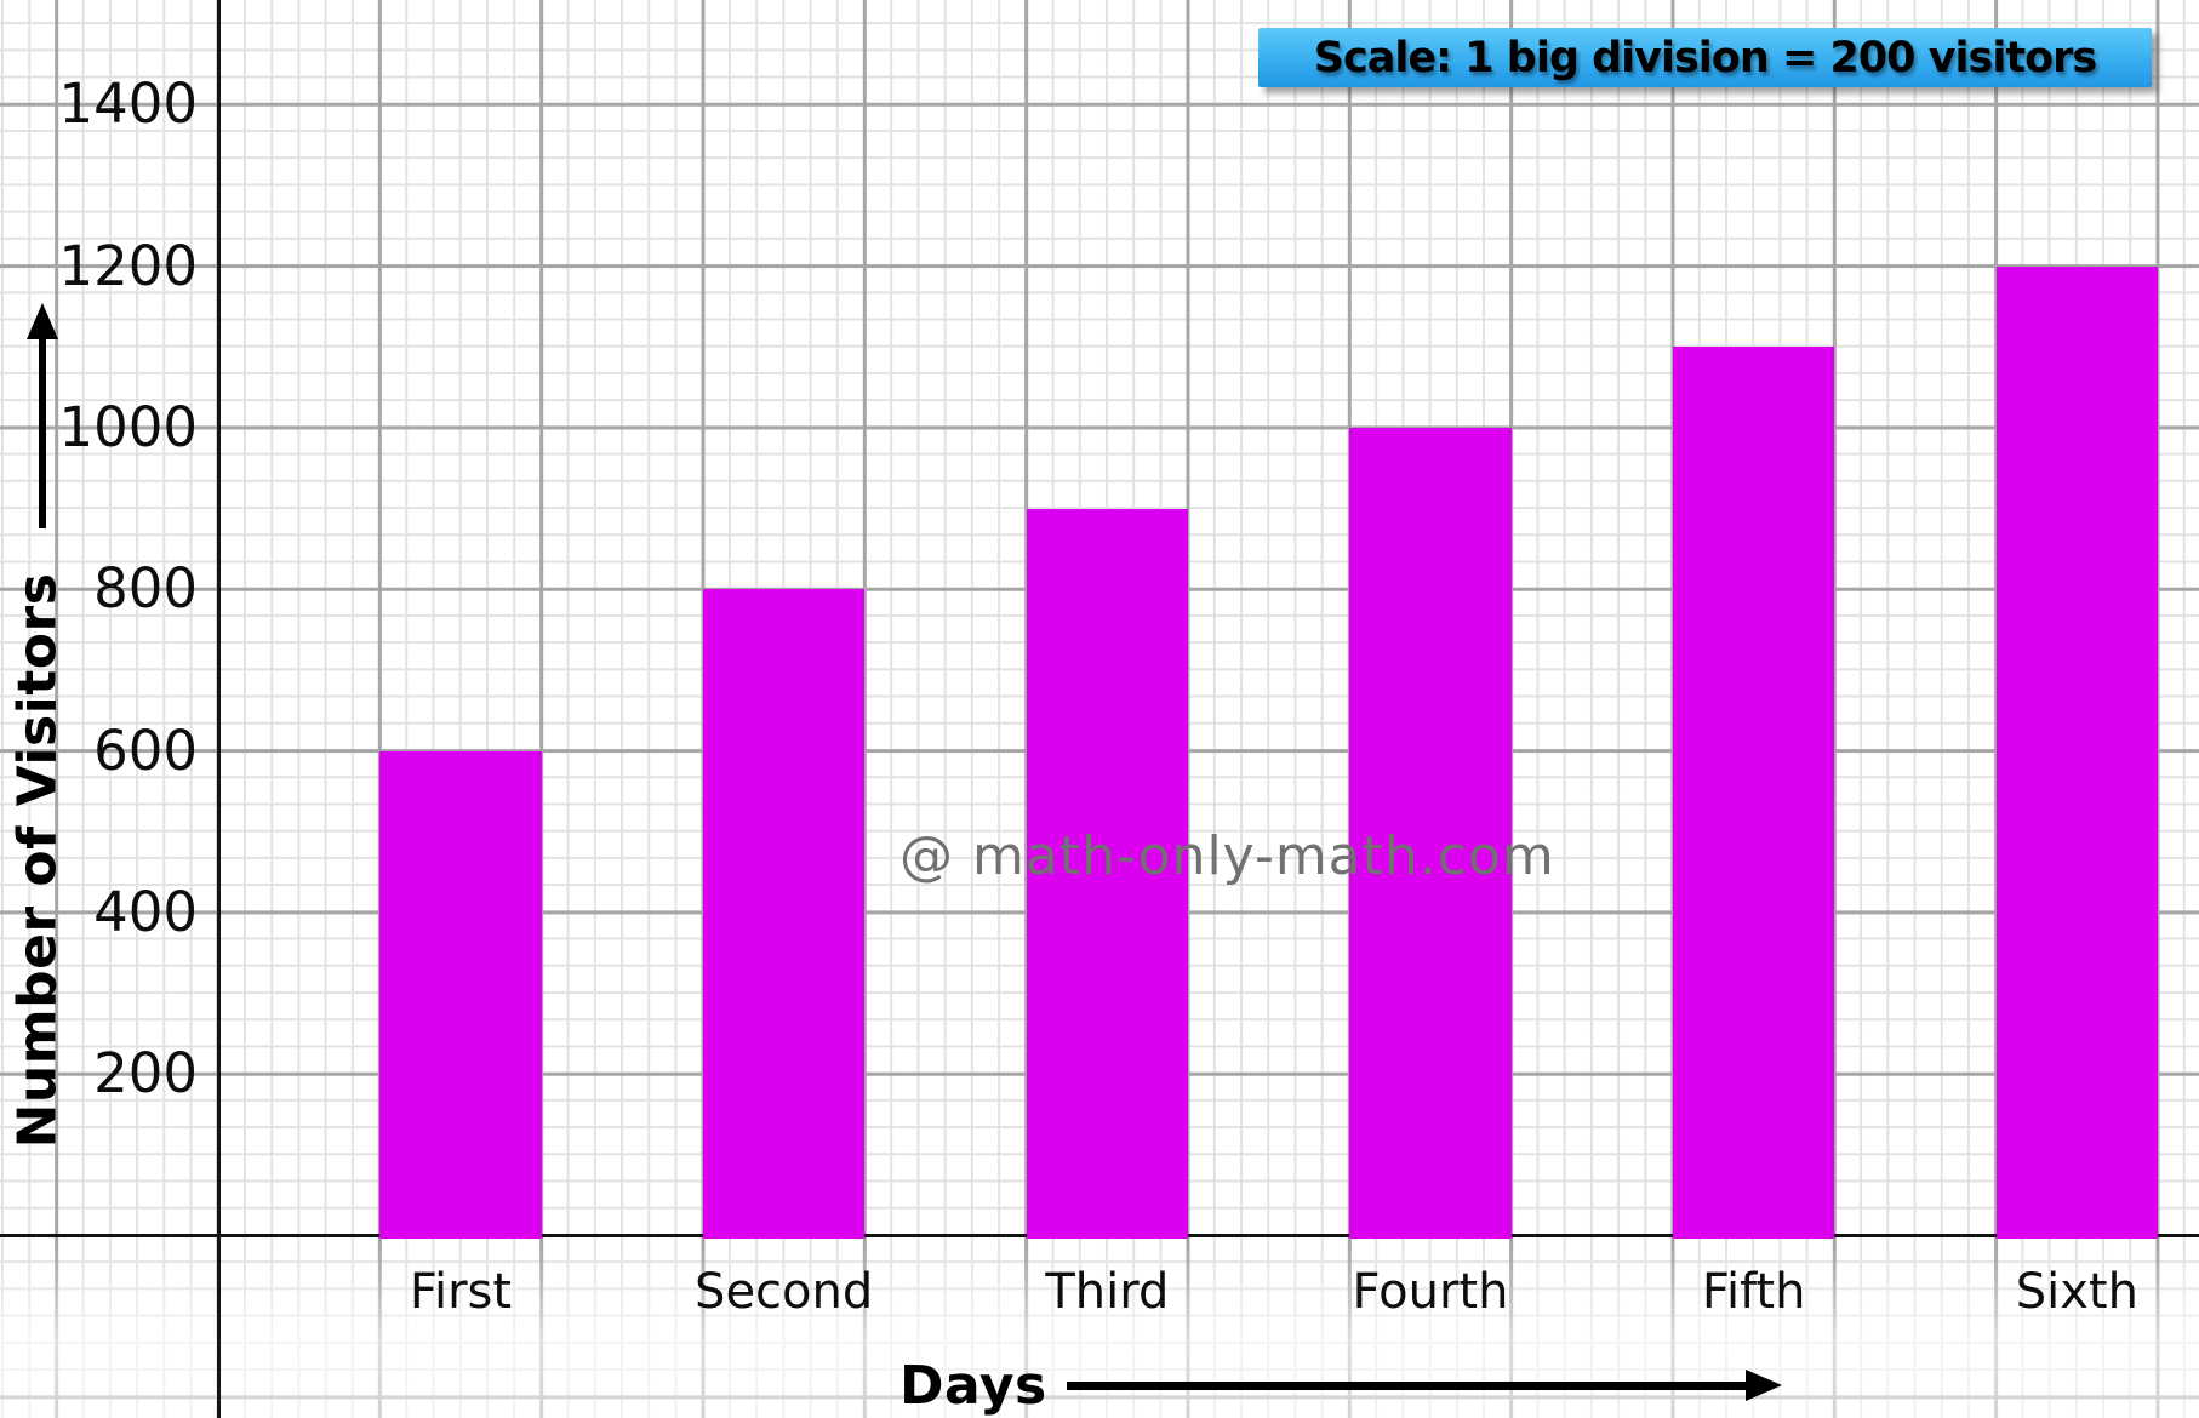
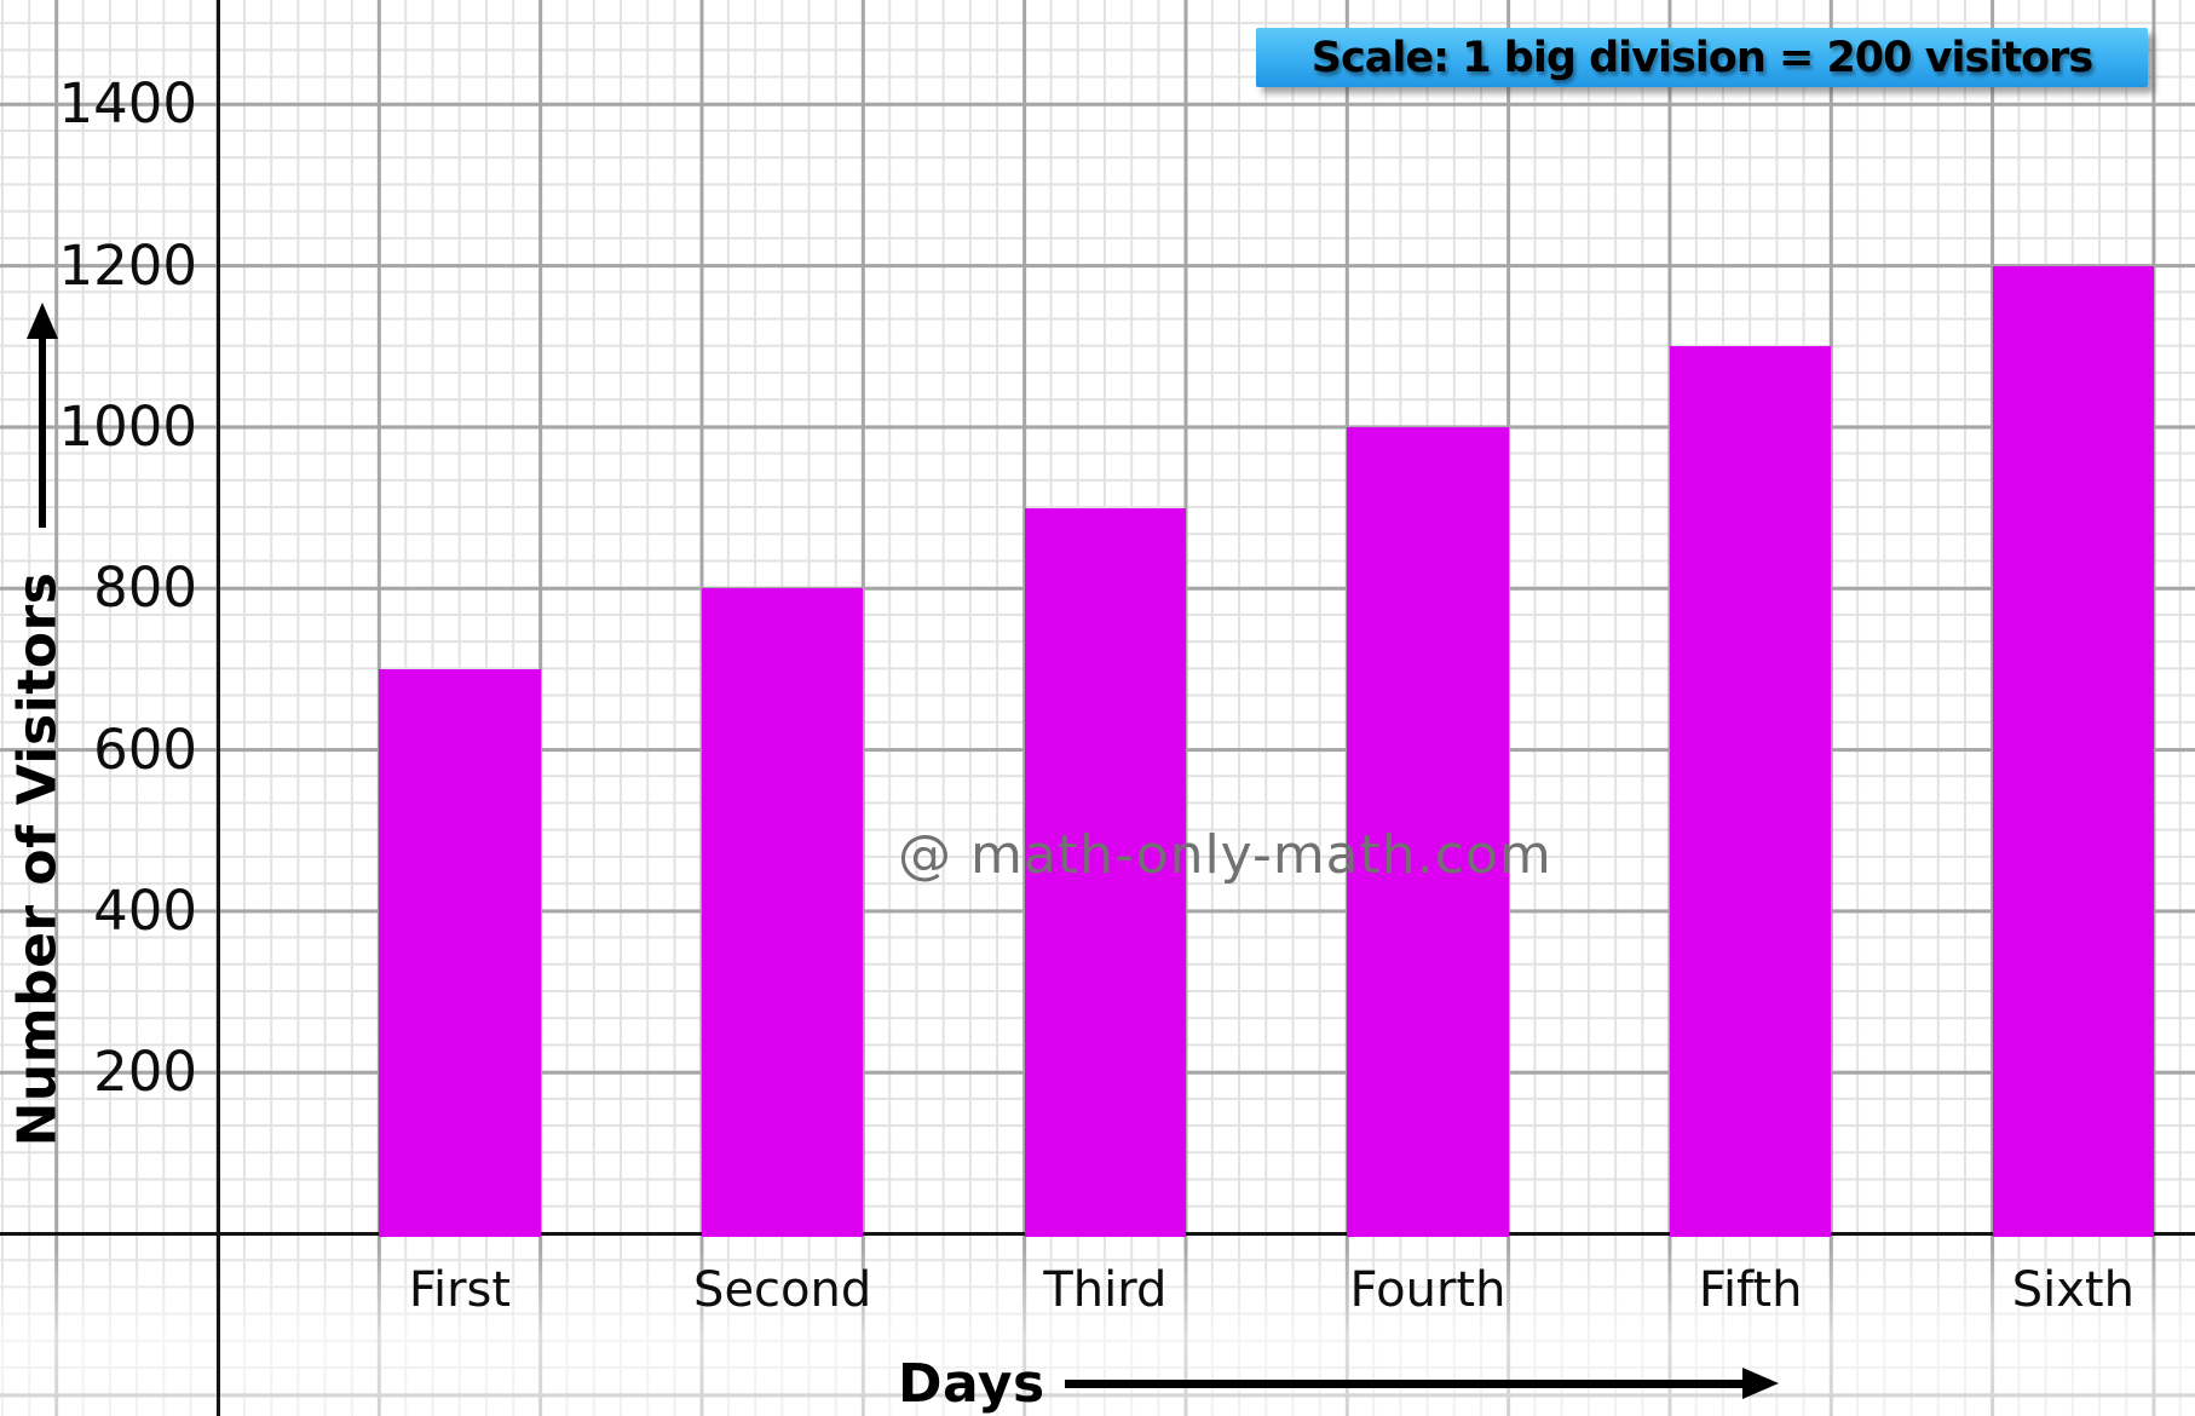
First: 600 -> 700
